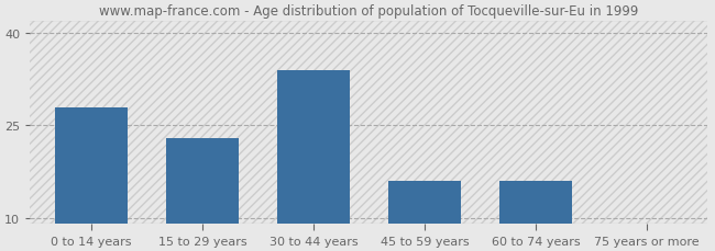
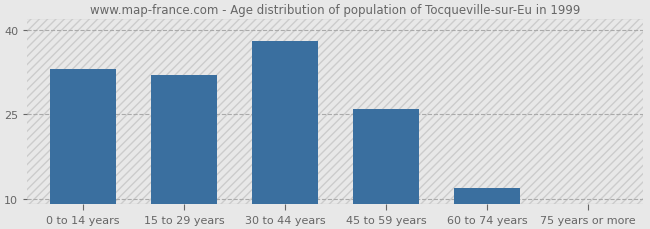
0 to 14 years: 28 -> 33
15 to 29 years: 23 -> 32
30 to 44 years: 34 -> 38
45 to 59 years: 16 -> 26
60 to 74 years: 16 -> 12
